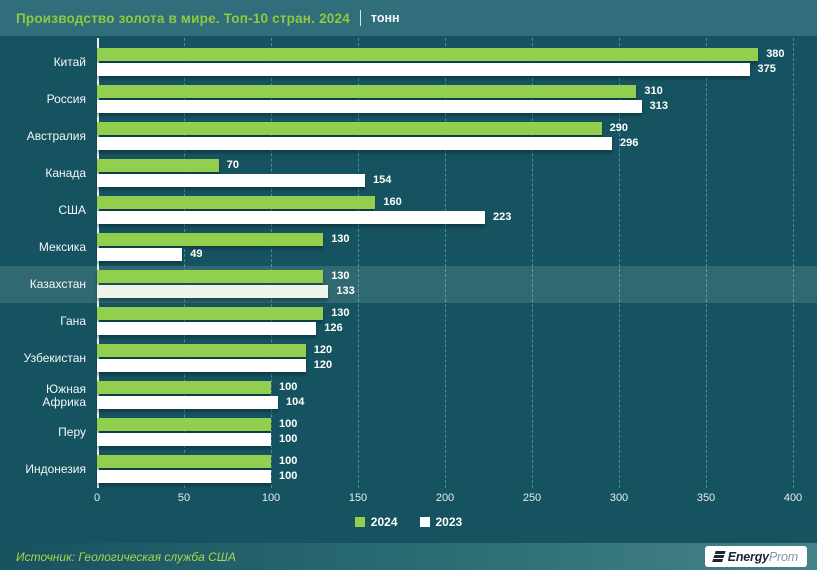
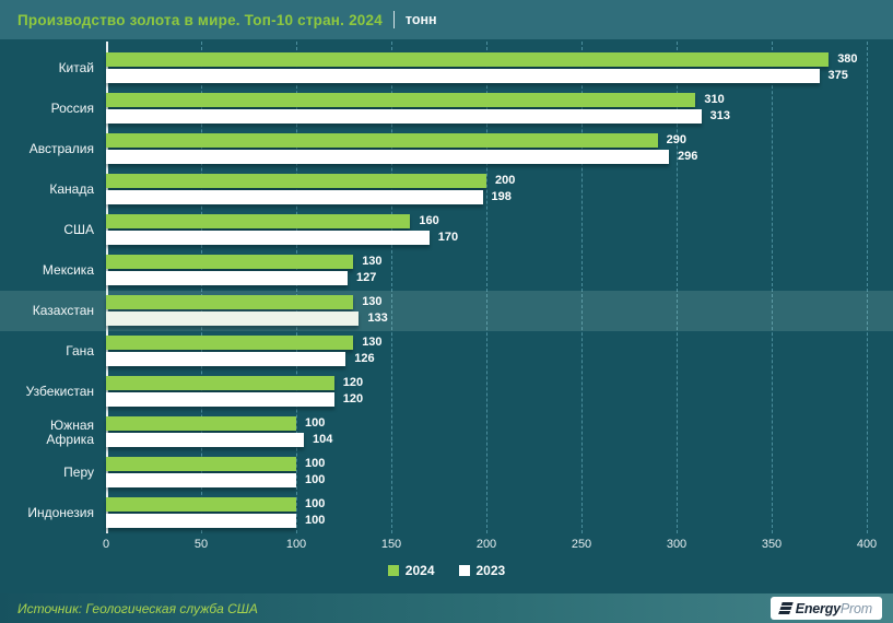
2024/Канада: 70 -> 200
2023/Канада: 154 -> 198
2023/США: 223 -> 170
2023/Мексика: 49 -> 127
